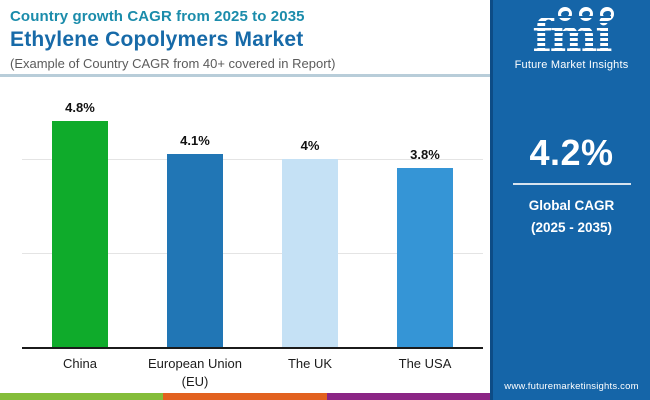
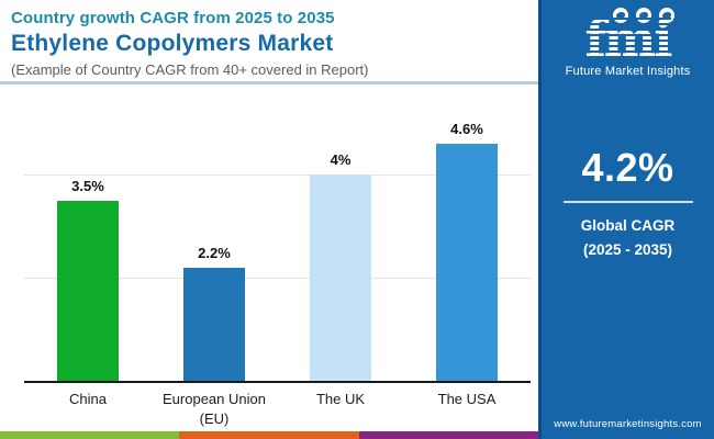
China: 4.8% -> 3.5%
European Union (EU): 4.1% -> 2.2%
The USA: 3.8% -> 4.6%
